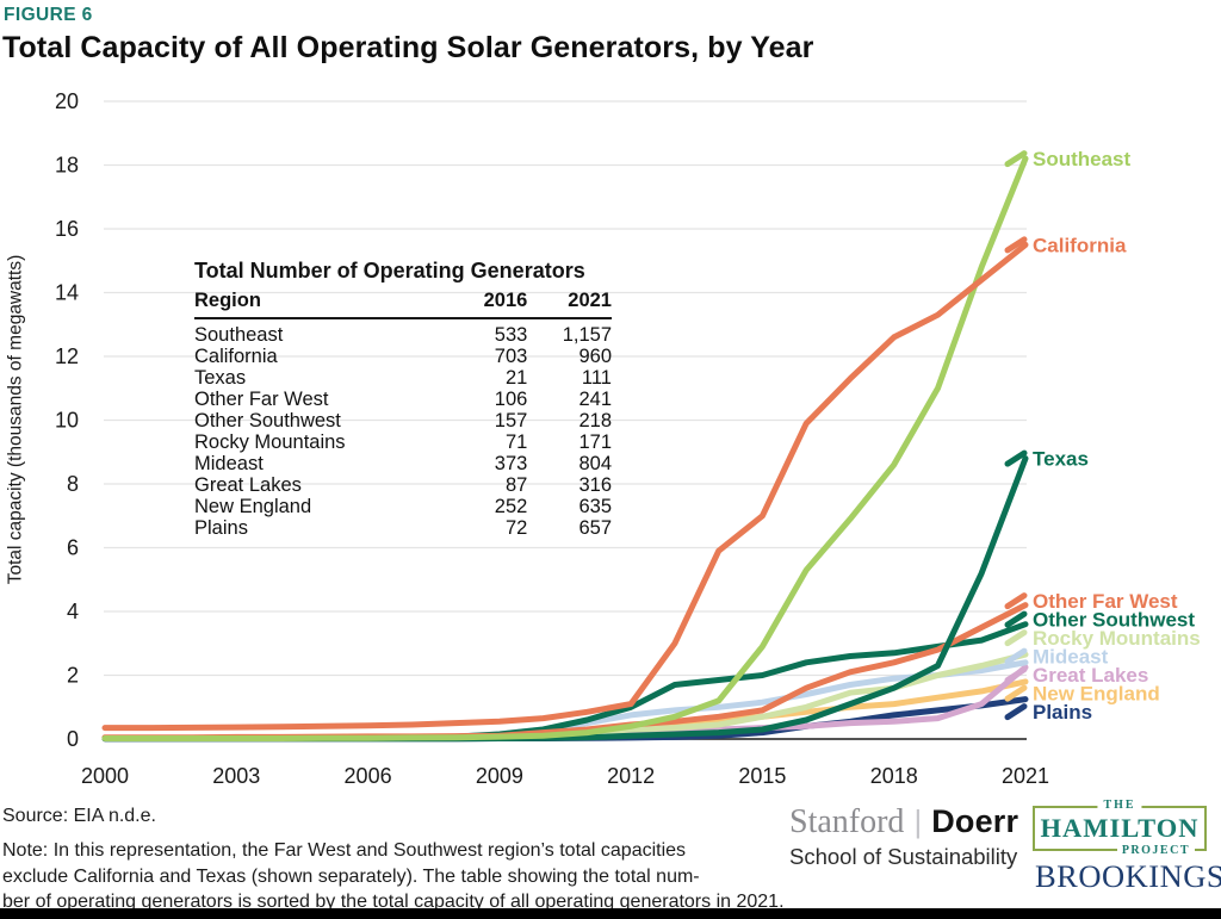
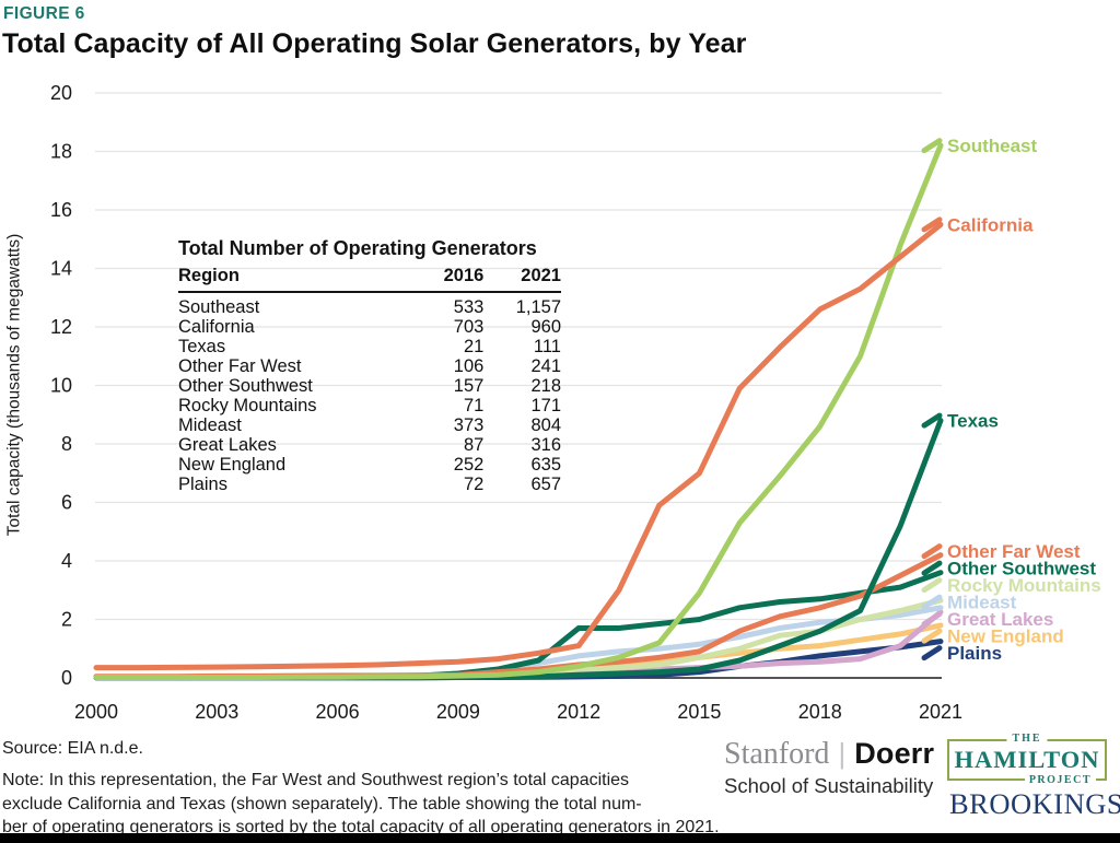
Other Southwest/2012: 1.0 -> 1.7
